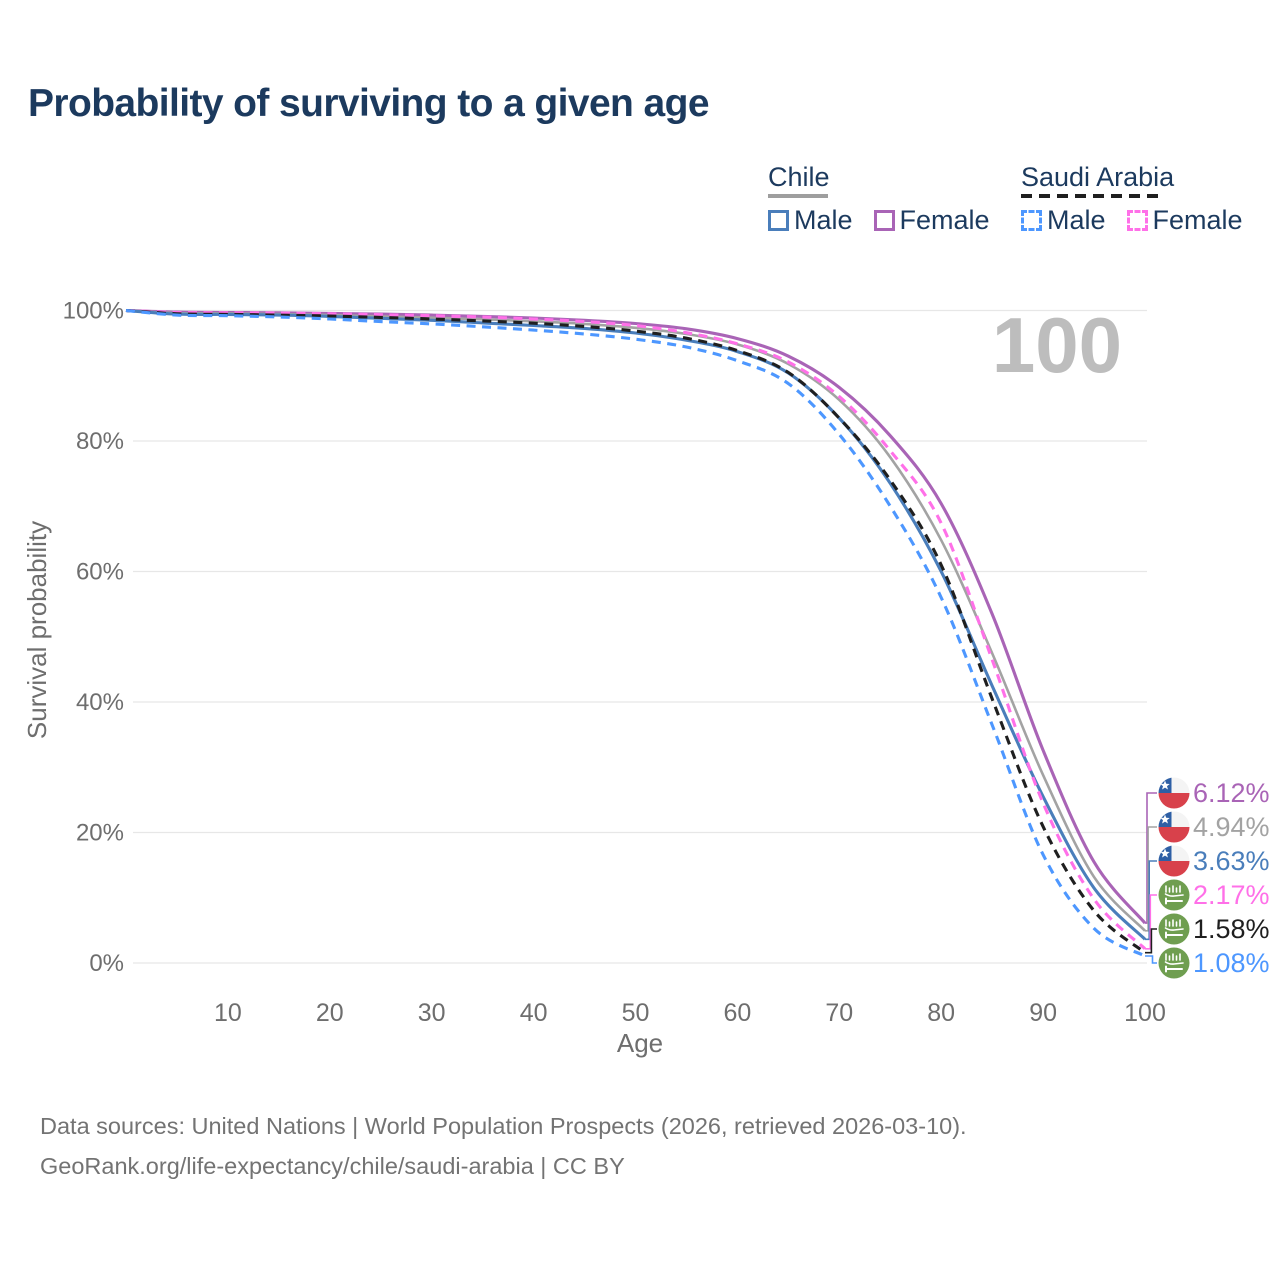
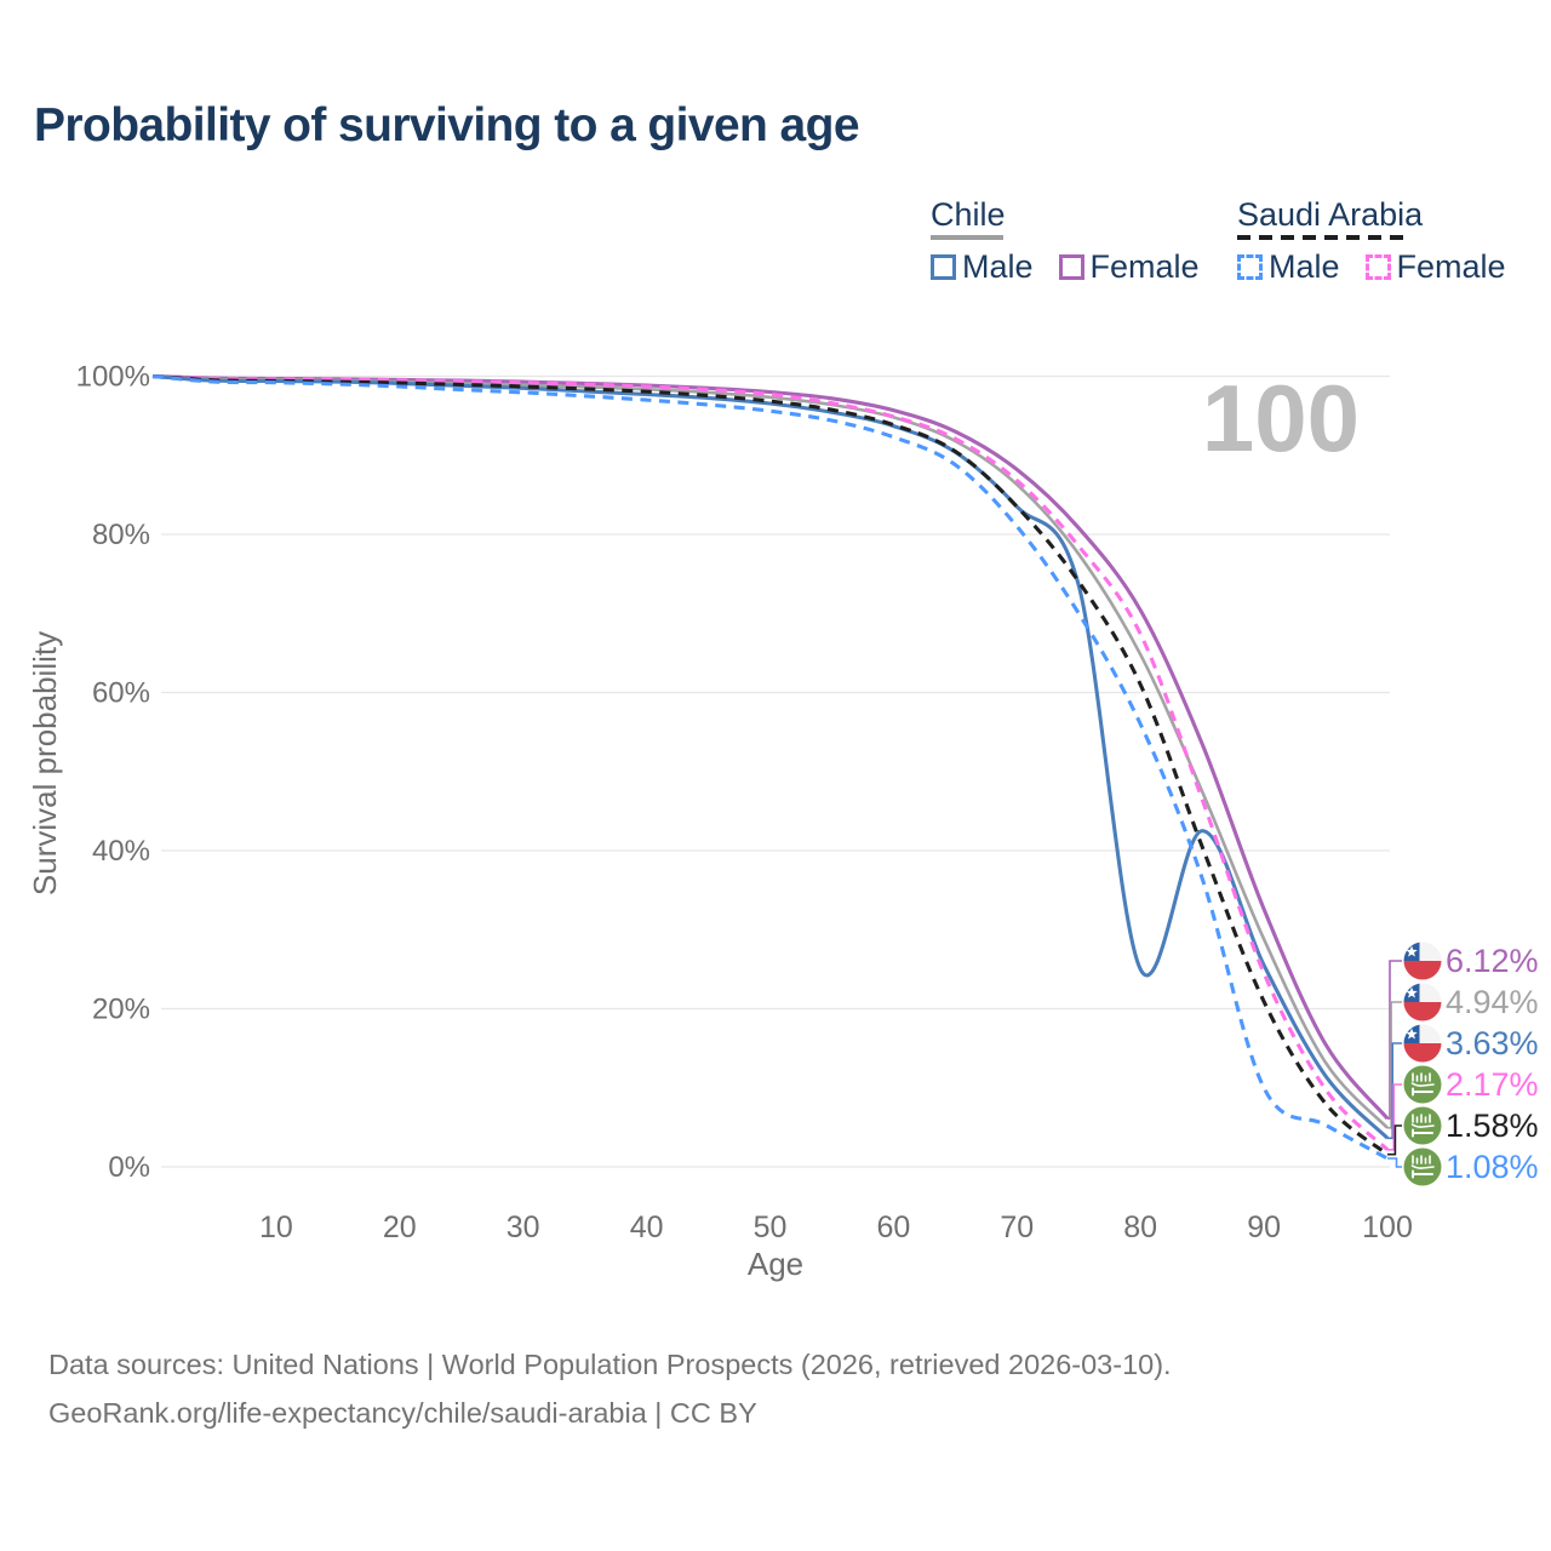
Chile Male/80: 60% -> 25%
Saudi Arabia Male/90: 17% -> 10%
